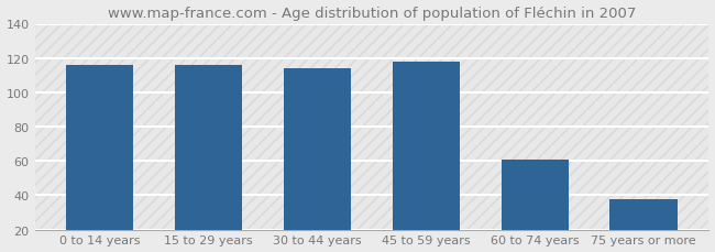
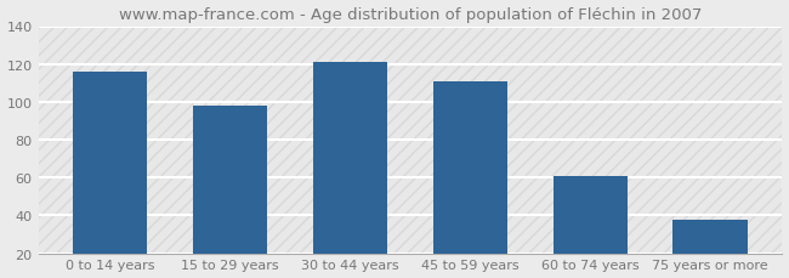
15 to 29 years: 116 -> 98
30 to 44 years: 114 -> 121
45 to 59 years: 118 -> 111
